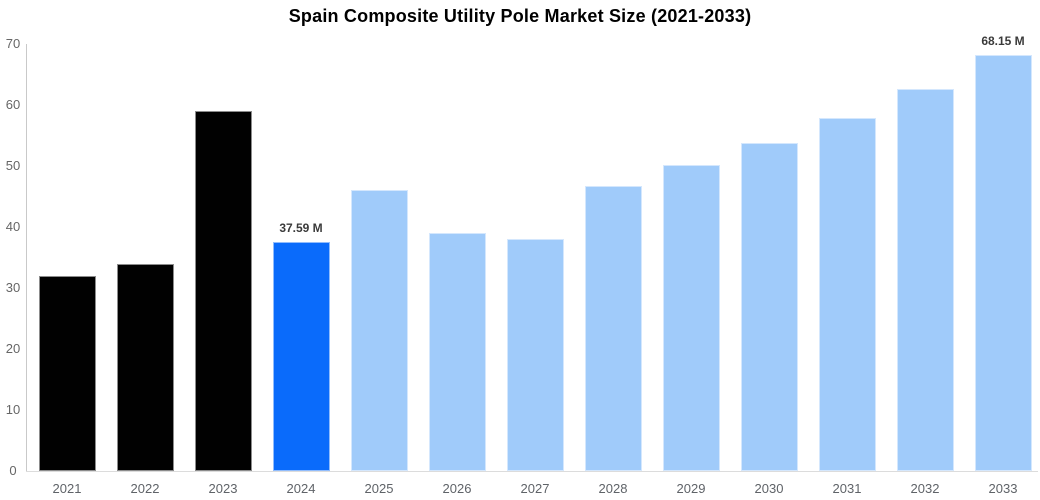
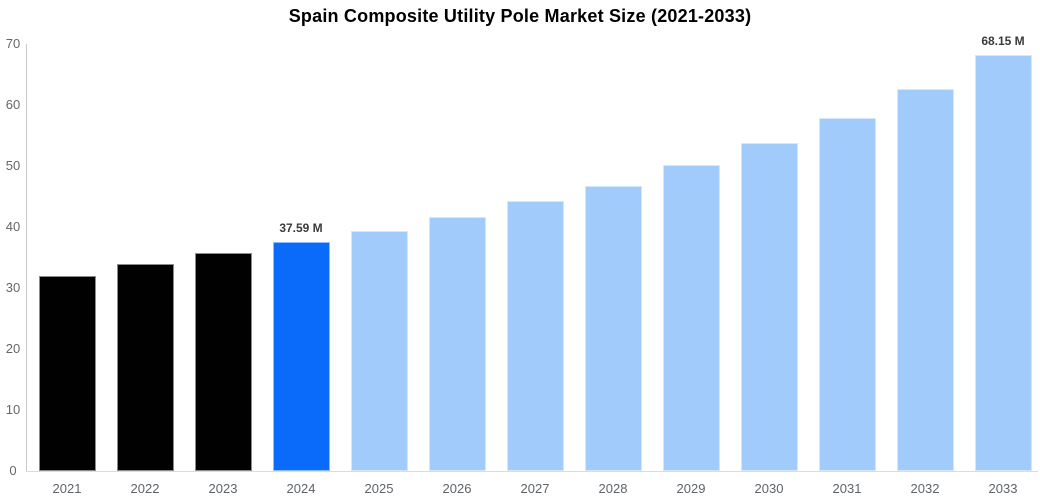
2023: 59 -> 36
2025: 46 -> 39
2026: 39 -> 42
2027: 38 -> 44
